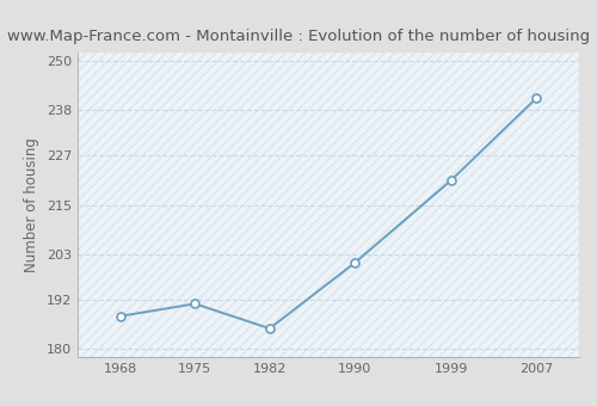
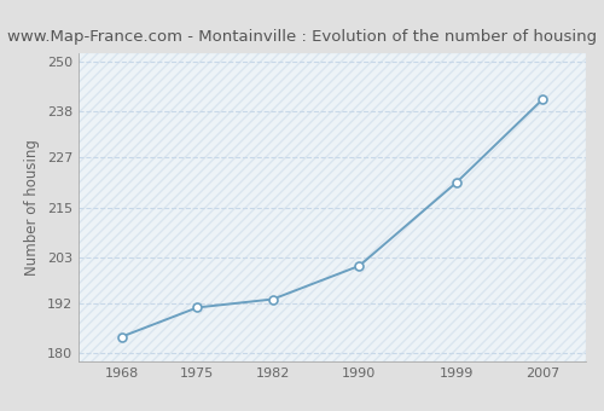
1968: 188 -> 184
1982: 185 -> 193
